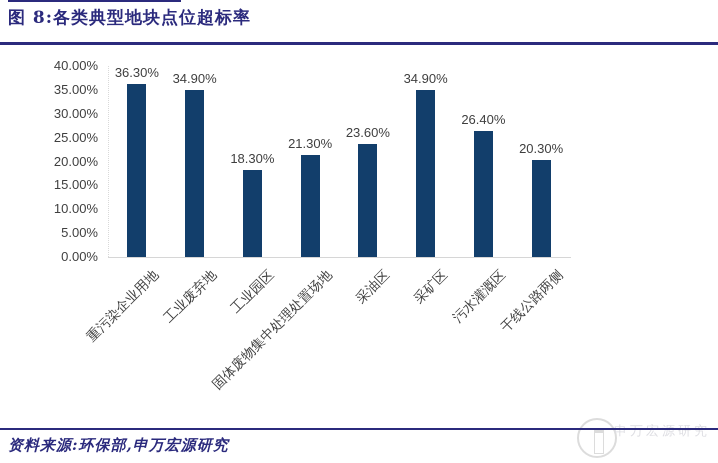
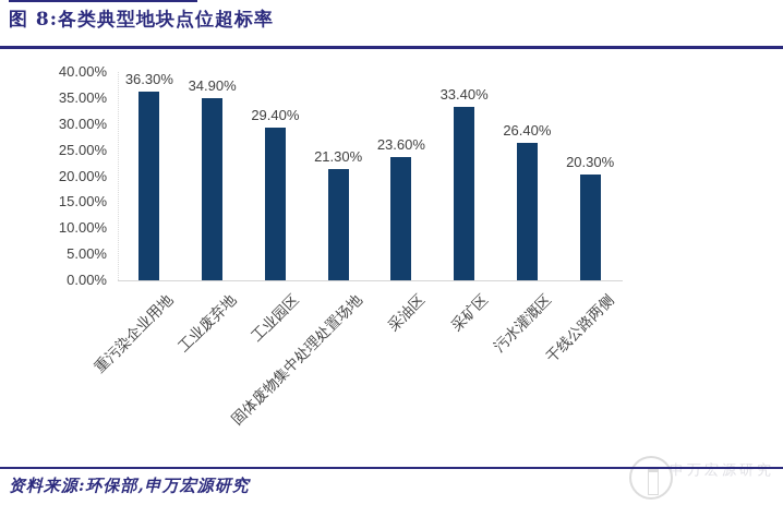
工业园区: 18.30% -> 29.40%
采矿区: 34.90% -> 33.40%
